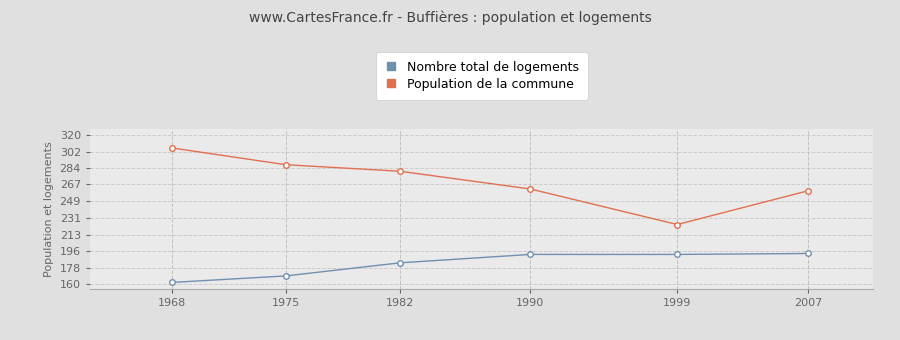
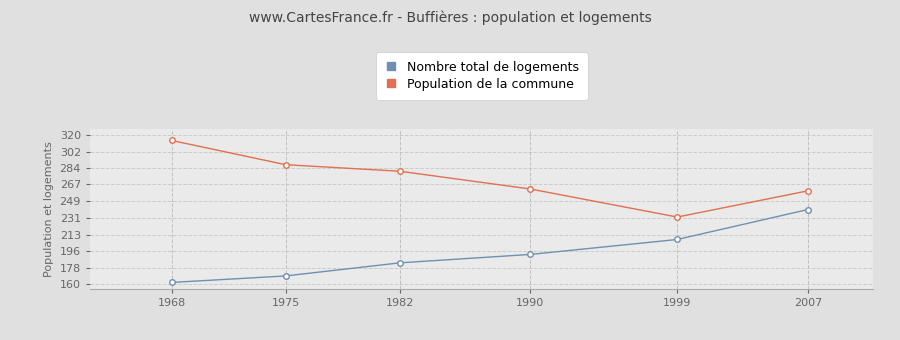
Population de la commune/1968: 306 -> 314
Nombre total de logements/1999: 192 -> 208
Population de la commune/1999: 224 -> 232
Nombre total de logements/2007: 193 -> 240
